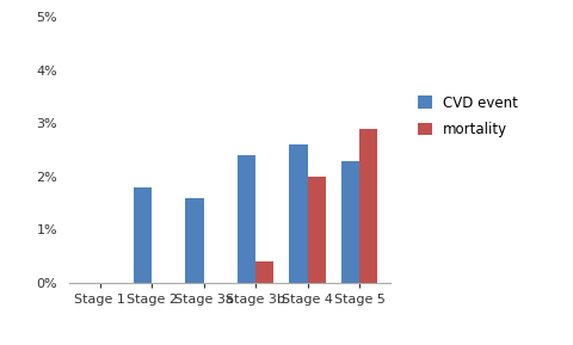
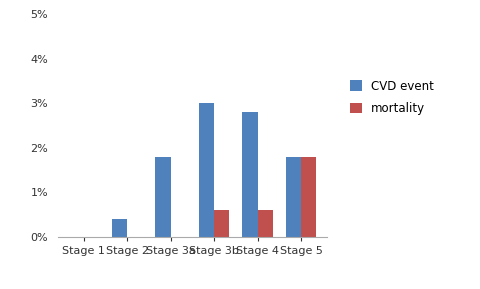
CVD event/Stage 2: 1.8% -> 0.4%
CVD event/Stage 3a: 1.6% -> 1.8%
CVD event/Stage 3b: 2.4% -> 3.0%
mortality/Stage 3b: 0.4% -> 0.6%
CVD event/Stage 4: 2.6% -> 2.8%
mortality/Stage 4: 2.0% -> 0.6%
CVD event/Stage 5: 2.3% -> 1.8%
mortality/Stage 5: 2.9% -> 1.8%
